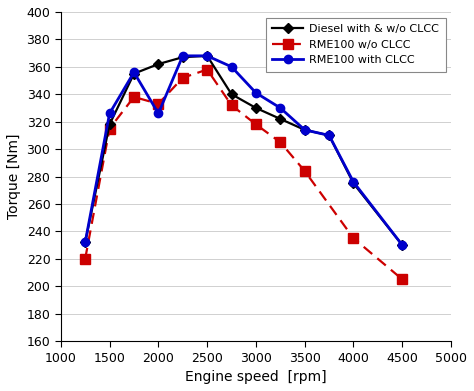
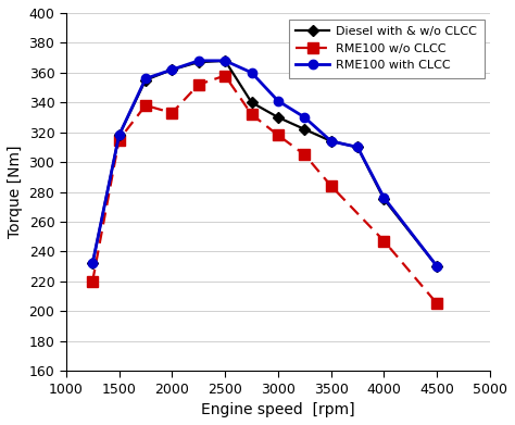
RME100 with CLCC/1500: 326 -> 318
RME100 with CLCC/2000: 326 -> 362
RME100 w/o CLCC/4000: 235 -> 247
